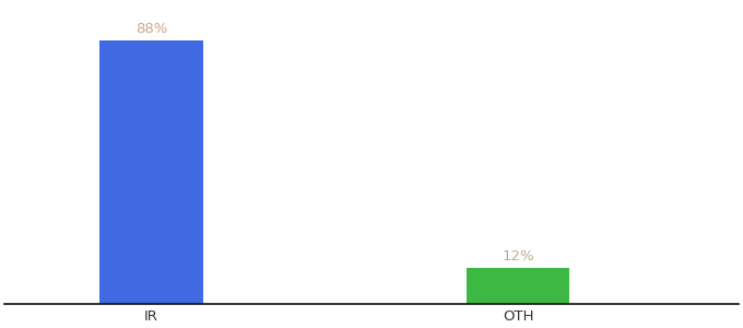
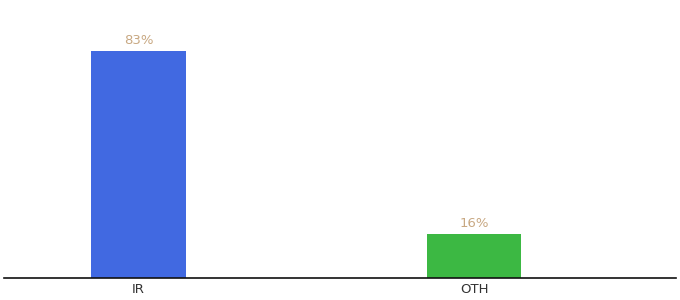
IR: 88% -> 83%
OTH: 12% -> 16%
